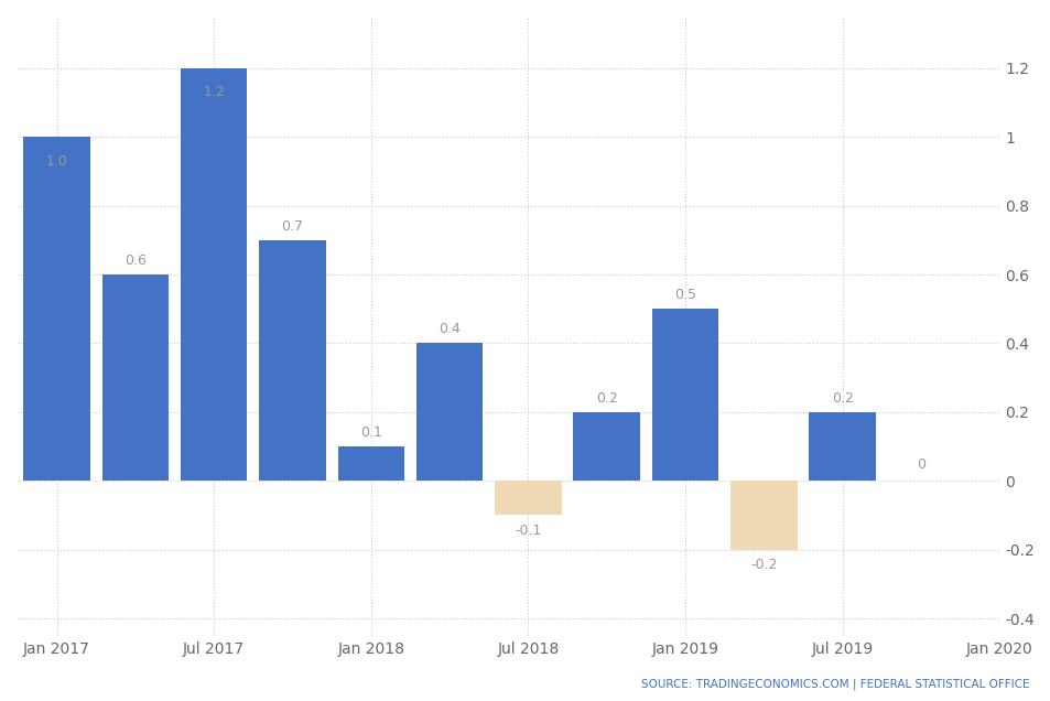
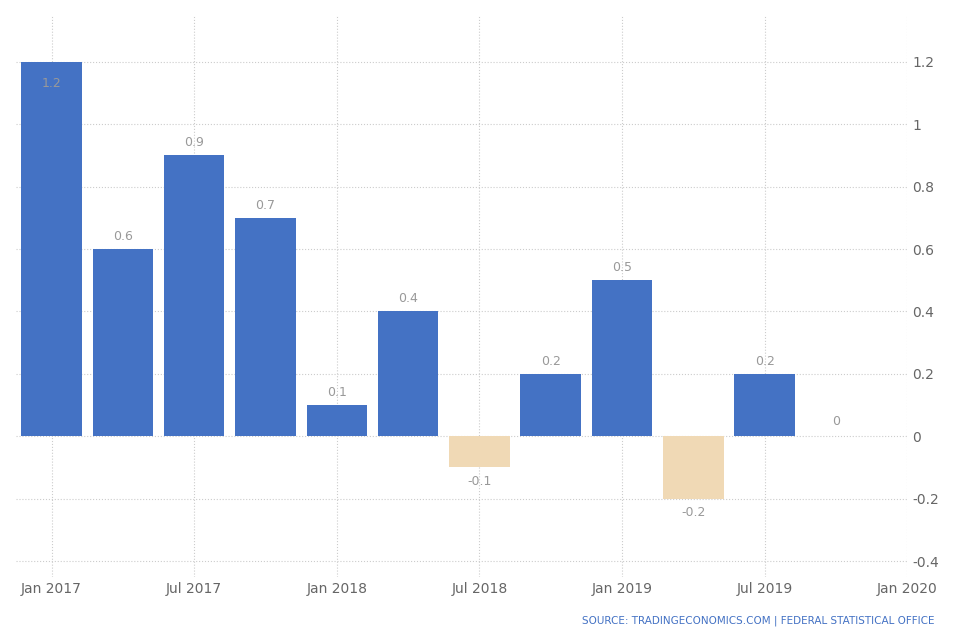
Jan 2017: 1.0 -> 1.2
Jul 2017: 1.2 -> 0.9
